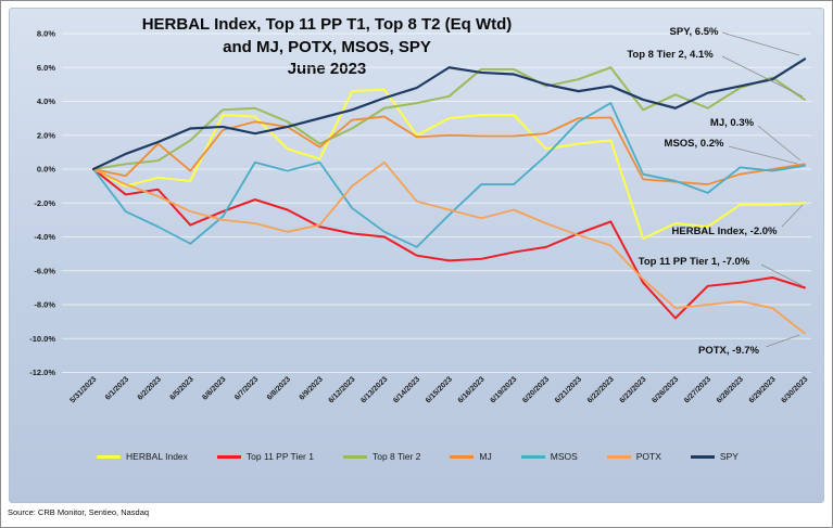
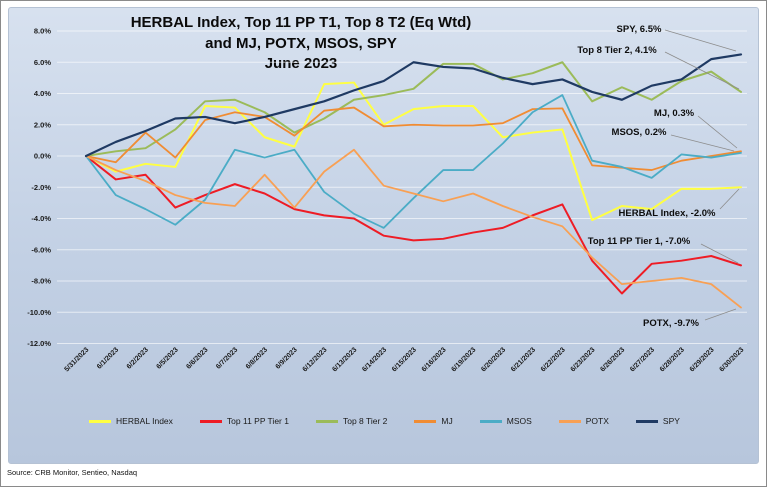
POTX/6/8/2023: -3.7% -> -1.2%
SPY/6/29/2023: 5.3% -> 6.2%
